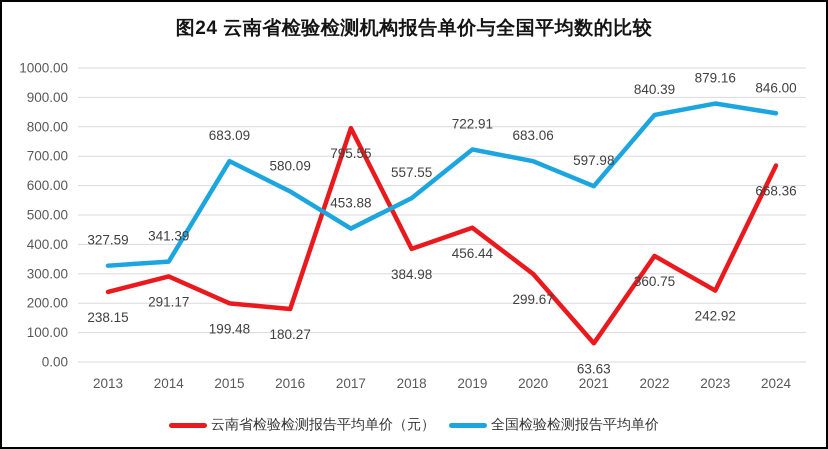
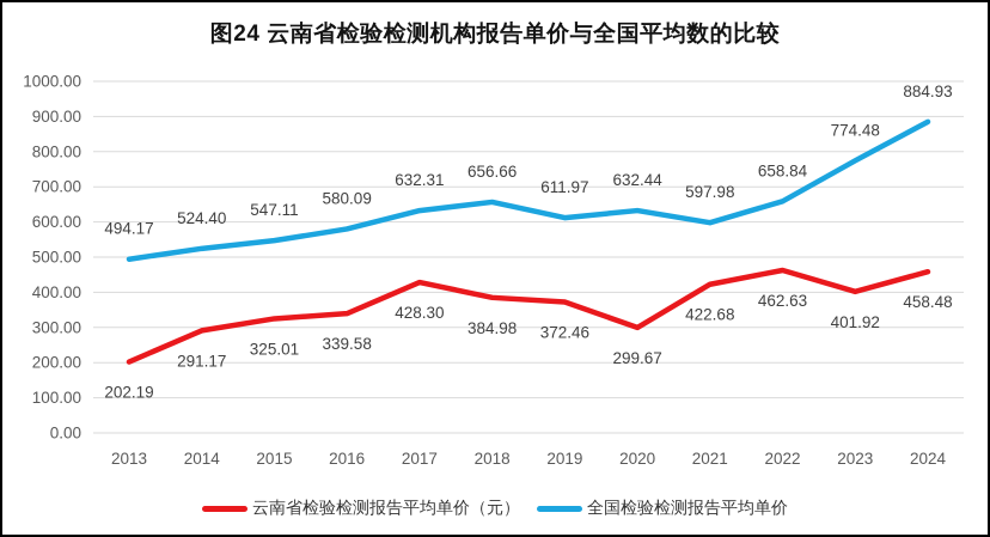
云南省检验检测报告平均单价（元）/2013: 238.15 -> 202.19
全国检验检测报告平均单价/2013: 327.59 -> 494.17
全国检验检测报告平均单价/2014: 341.39 -> 524.40
云南省检验检测报告平均单价（元）/2015: 199.48 -> 325.01
全国检验检测报告平均单价/2015: 683.09 -> 547.11
云南省检验检测报告平均单价（元）/2016: 180.27 -> 339.58
云南省检验检测报告平均单价（元）/2017: 795.55 -> 428.30
全国检验检测报告平均单价/2017: 453.88 -> 632.31
全国检验检测报告平均单价/2018: 557.55 -> 656.66
云南省检验检测报告平均单价（元）/2019: 456.44 -> 372.46
全国检验检测报告平均单价/2019: 722.91 -> 611.97
全国检验检测报告平均单价/2020: 683.06 -> 632.44
云南省检验检测报告平均单价（元）/2021: 63.63 -> 422.68
云南省检验检测报告平均单价（元）/2022: 360.75 -> 462.63
全国检验检测报告平均单价/2022: 840.39 -> 658.84
云南省检验检测报告平均单价（元）/2023: 242.92 -> 401.92
全国检验检测报告平均单价/2023: 879.16 -> 774.48
云南省检验检测报告平均单价（元）/2024: 668.36 -> 458.48
全国检验检测报告平均单价/2024: 846.00 -> 884.93
